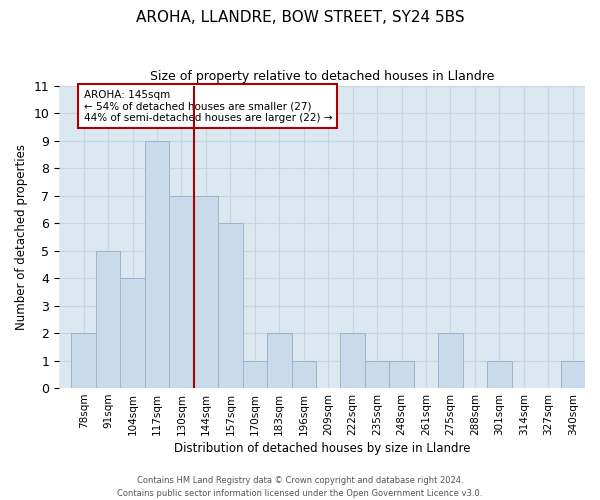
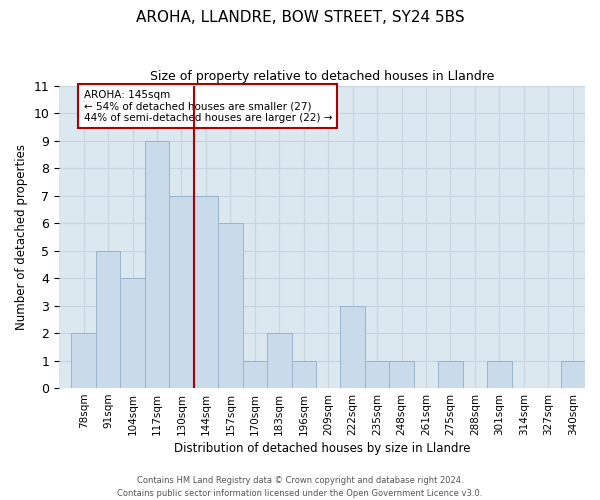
222sqm: 2 -> 3
275sqm: 2 -> 1
